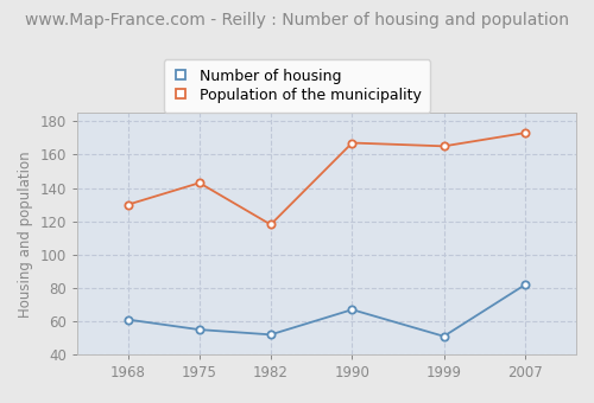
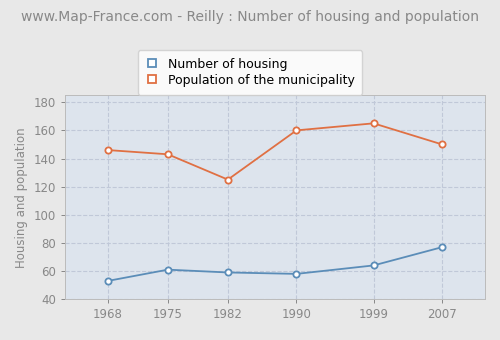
Number of housing/1968: 61 -> 53
Population of the municipality/1968: 130 -> 146
Number of housing/1975: 55 -> 61
Number of housing/1982: 52 -> 59
Population of the municipality/1982: 118 -> 125
Number of housing/1990: 67 -> 58
Population of the municipality/1990: 167 -> 160
Number of housing/1999: 51 -> 64
Number of housing/2007: 82 -> 77
Population of the municipality/2007: 173 -> 150
